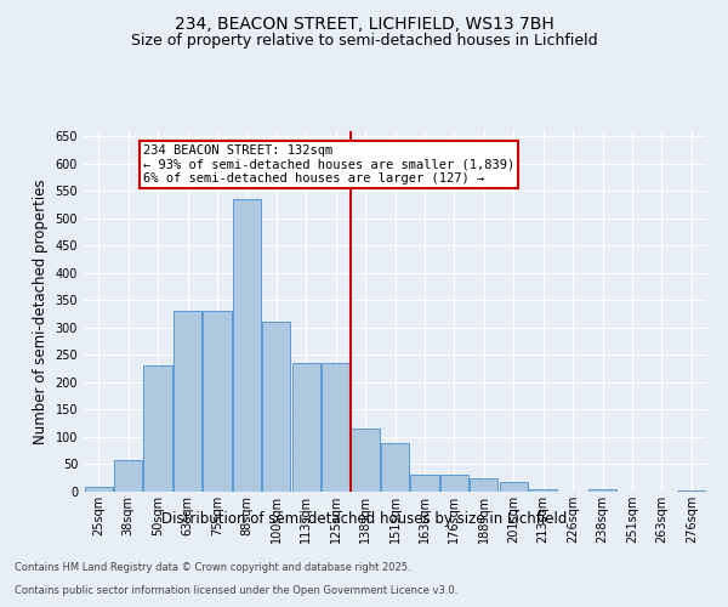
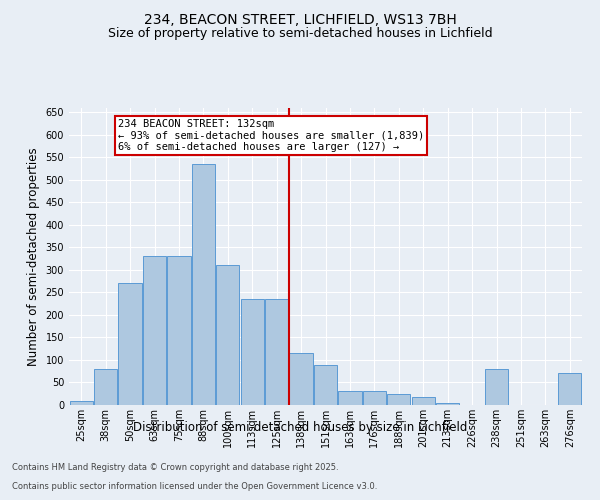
38sqm: 58 -> 80
50sqm: 230 -> 270
238sqm: 5 -> 80
276sqm: 3 -> 70
